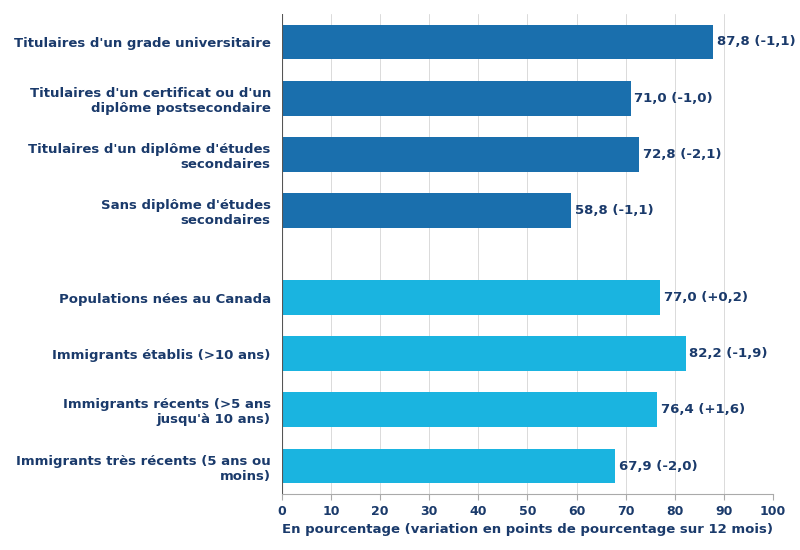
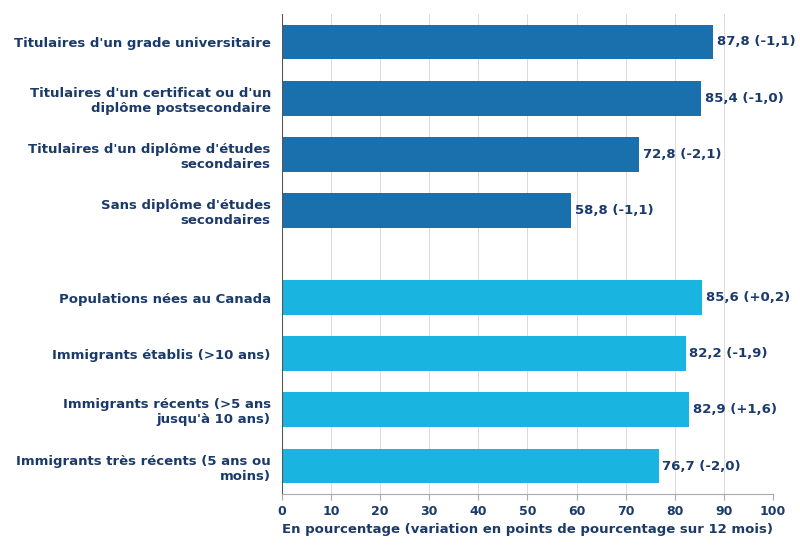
Titulaires d'un certificat ou d'un diplôme postsecondaire: 71,0 -> 85,4
Populations nées au Canada: 77,0 -> 85,6
Immigrants récents (>5 ans jusqu'à 10 ans): 76,4 -> 82,9
Immigrants très récents (5 ans ou moins): 67,9 -> 76,7
